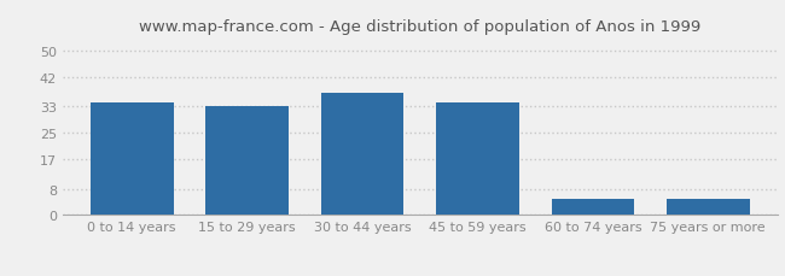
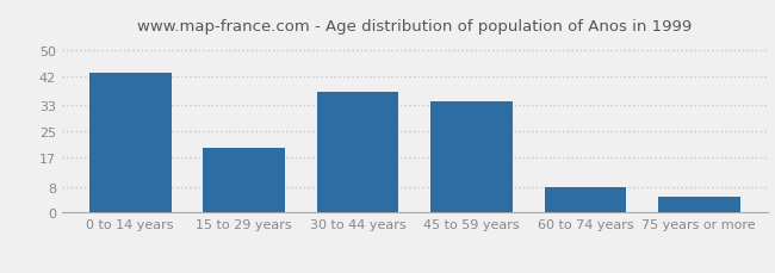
0 to 14 years: 34 -> 43
15 to 29 years: 33 -> 20
60 to 74 years: 5 -> 8
